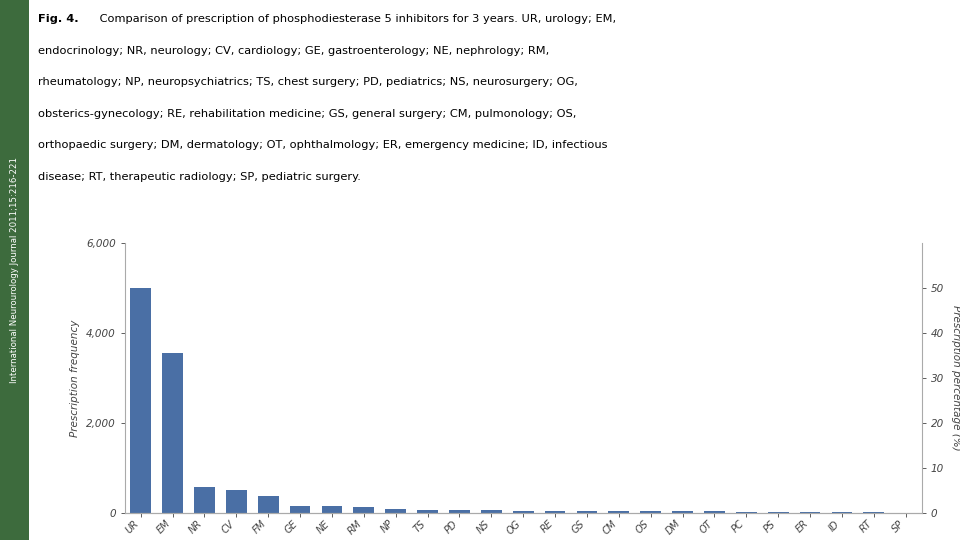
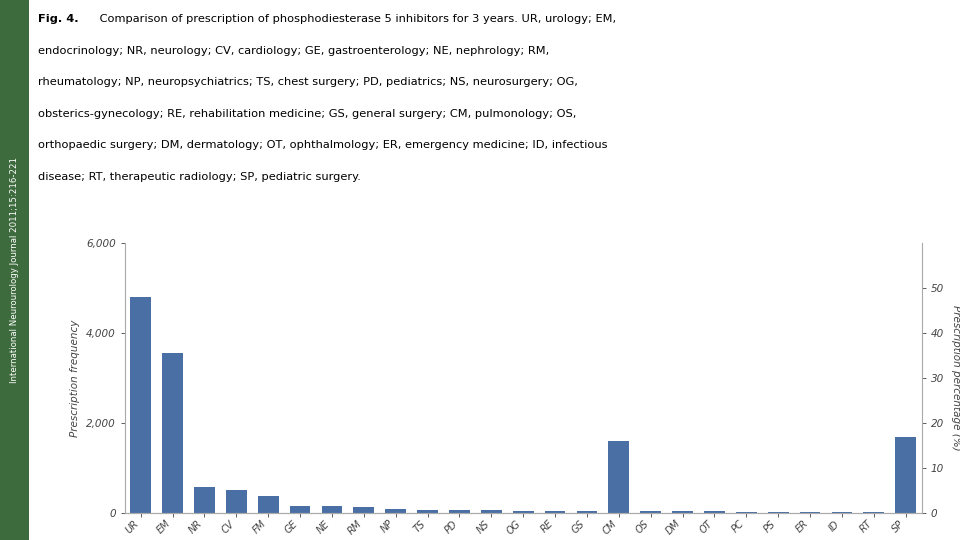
UR: 5,000 -> 4,800
CM: 40 -> 1,600
SP: 10 -> 1,700
